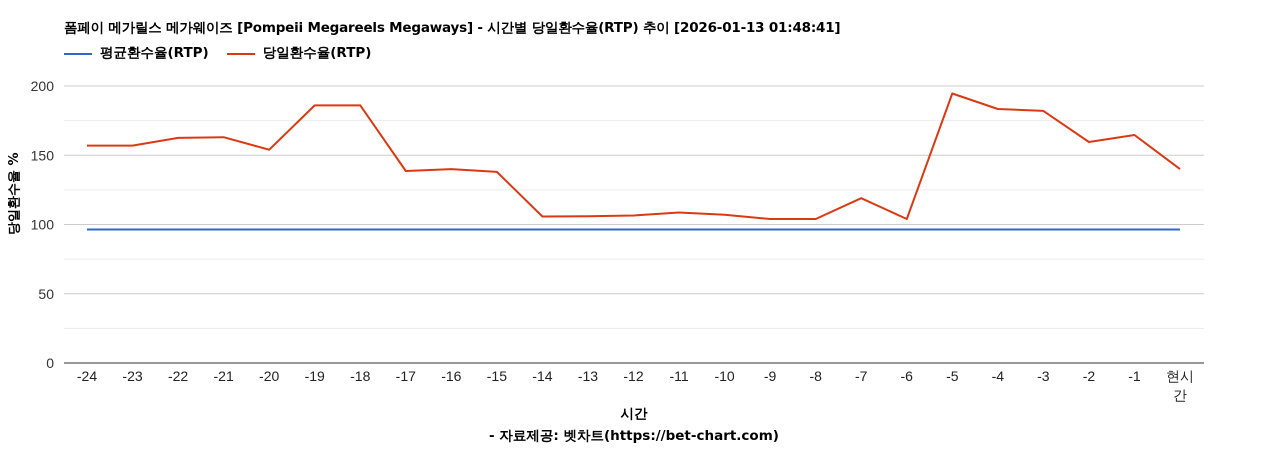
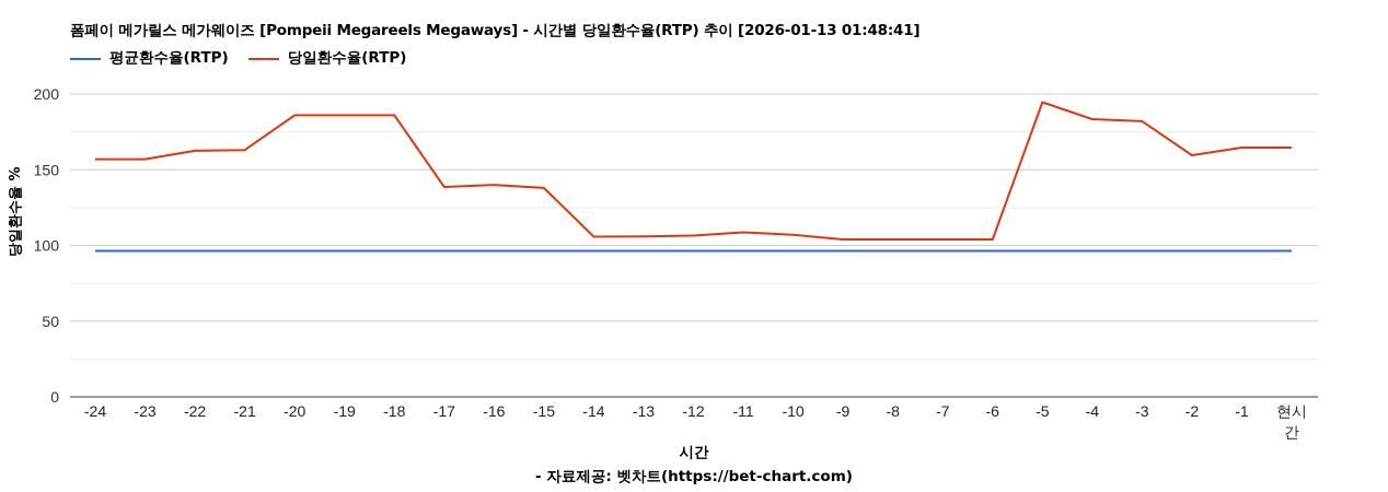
당일환수율(RTP)/-20: 154 -> 186
당일환수율(RTP)/-7: 119 -> 104
당일환수율(RTP)/현시간: 140 -> 165
